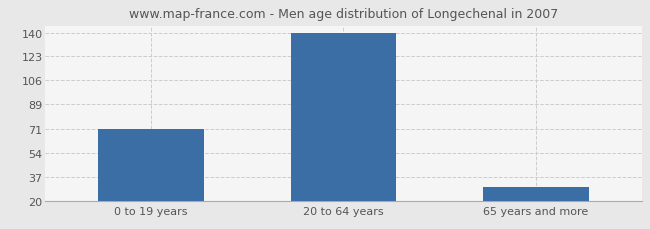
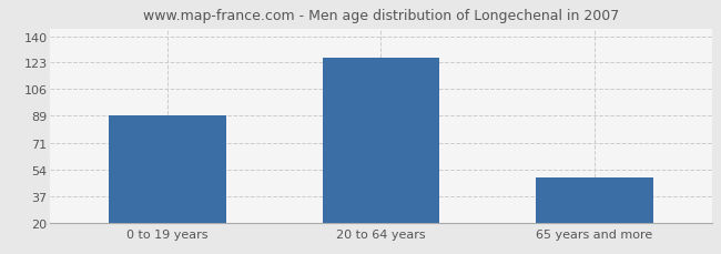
0 to 19 years: 71 -> 89
20 to 64 years: 140 -> 126
65 years and more: 30 -> 49
